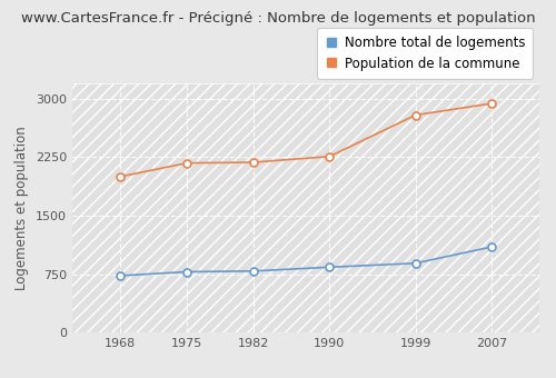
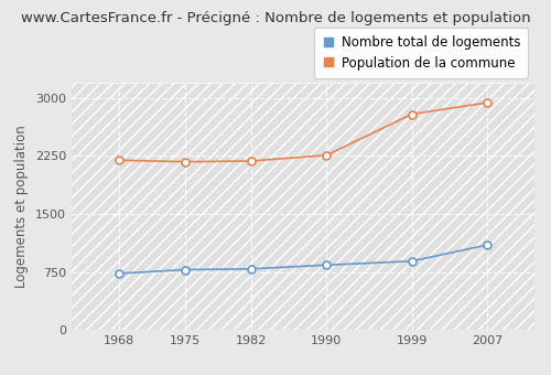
Population de la commune/1968: 2000 -> 2200
